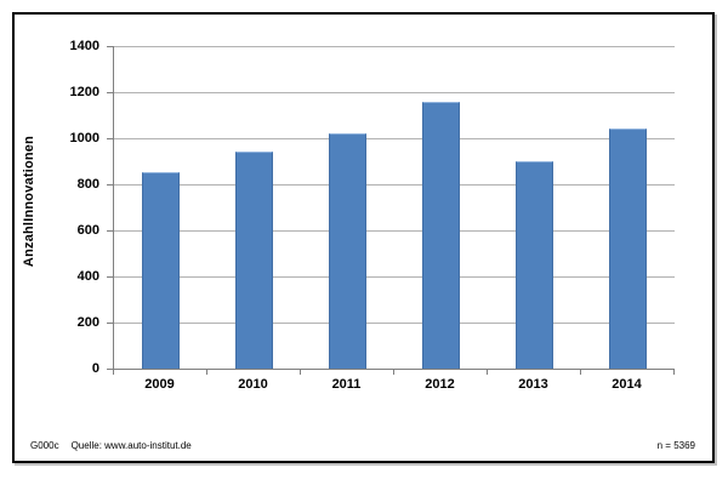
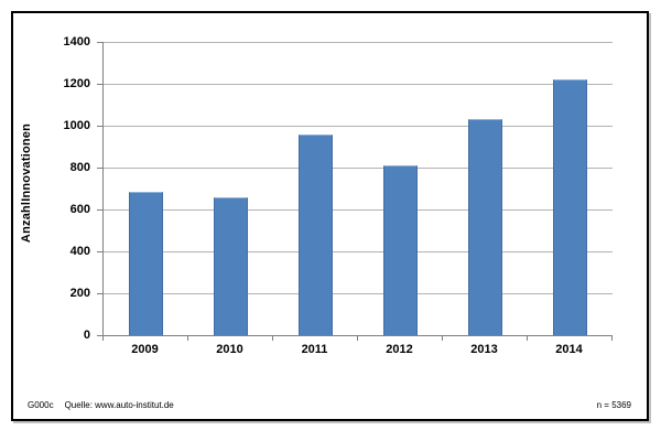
2009: 850 -> 680
2010: 940 -> 660
2011: 1020 -> 960
2012: 1160 -> 810
2013: 900 -> 1030
2014: 1040 -> 1220
